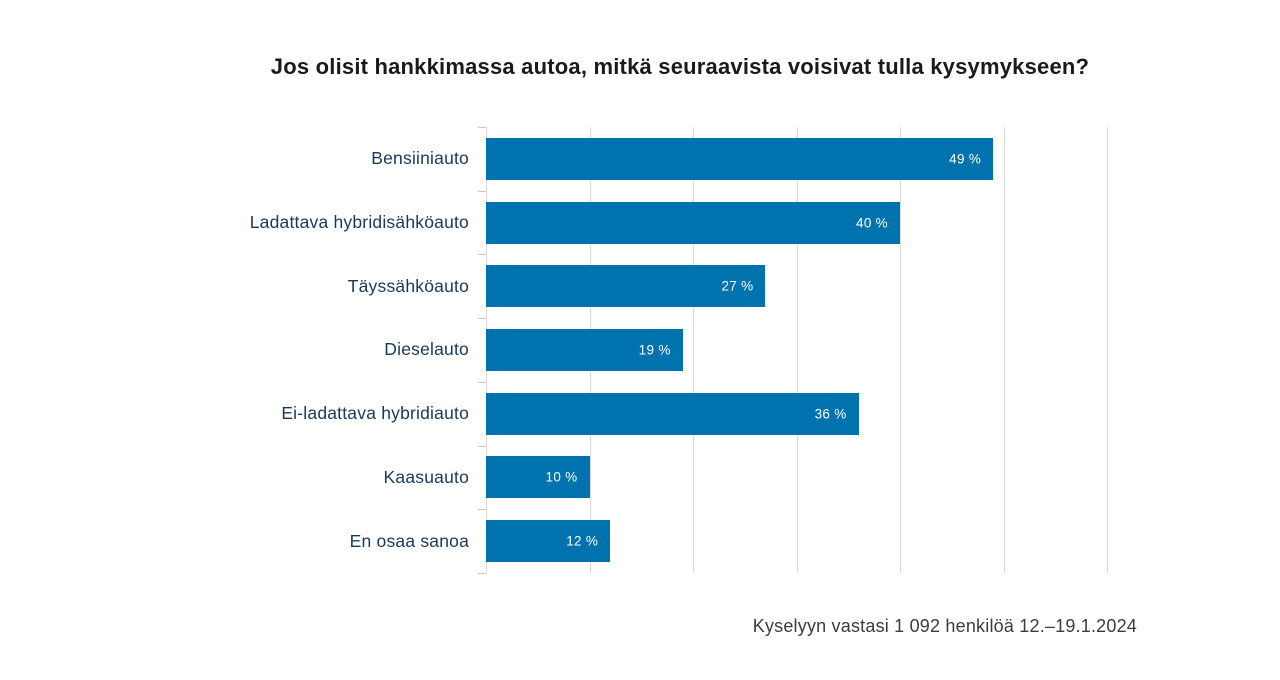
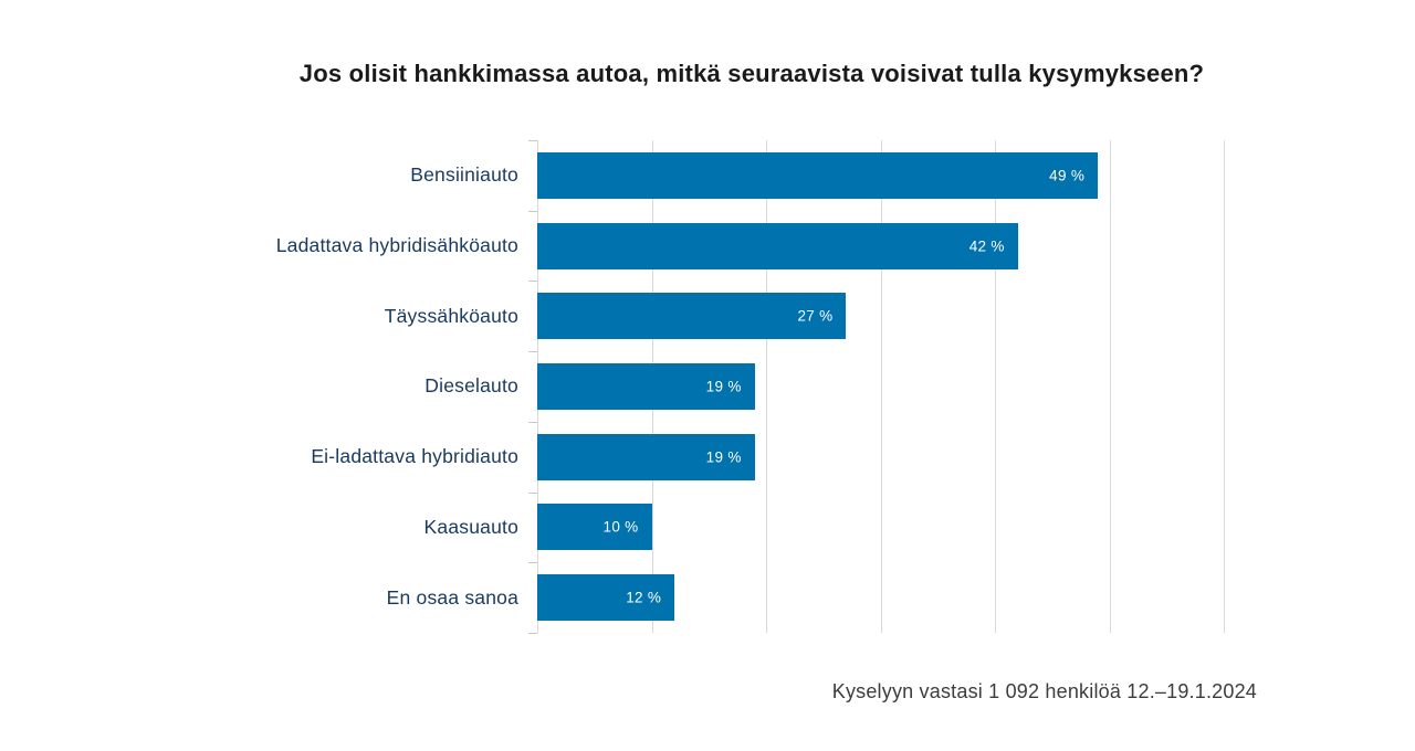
Ladattava hybridisähköauto: 40 -> 42
Ei-ladattava hybridiauto: 36 -> 19
